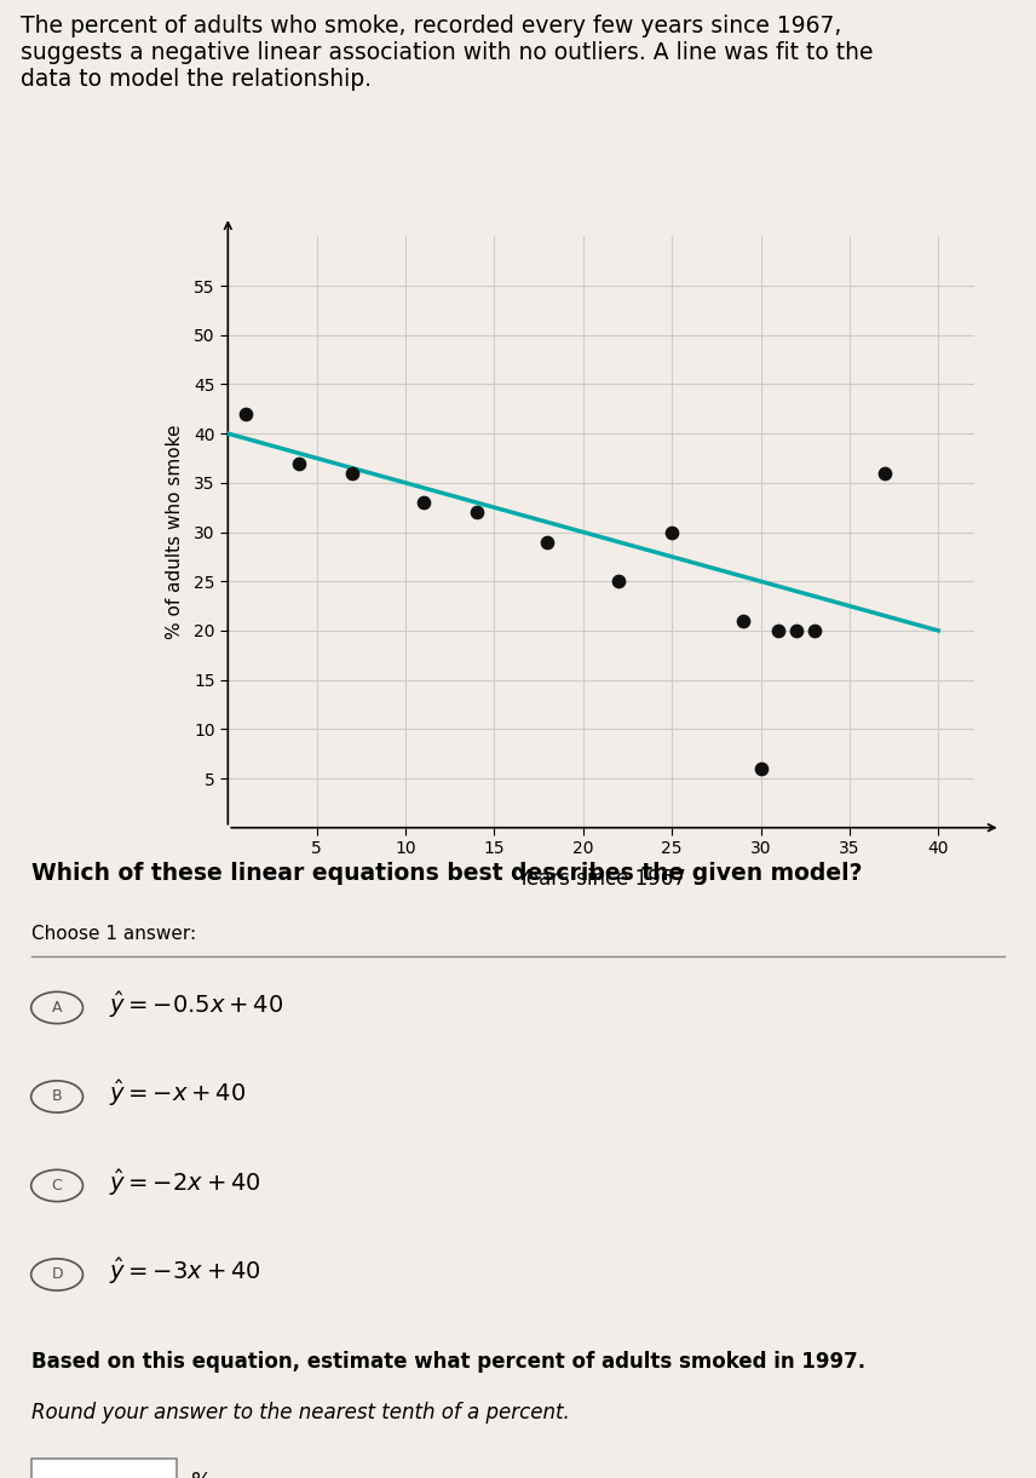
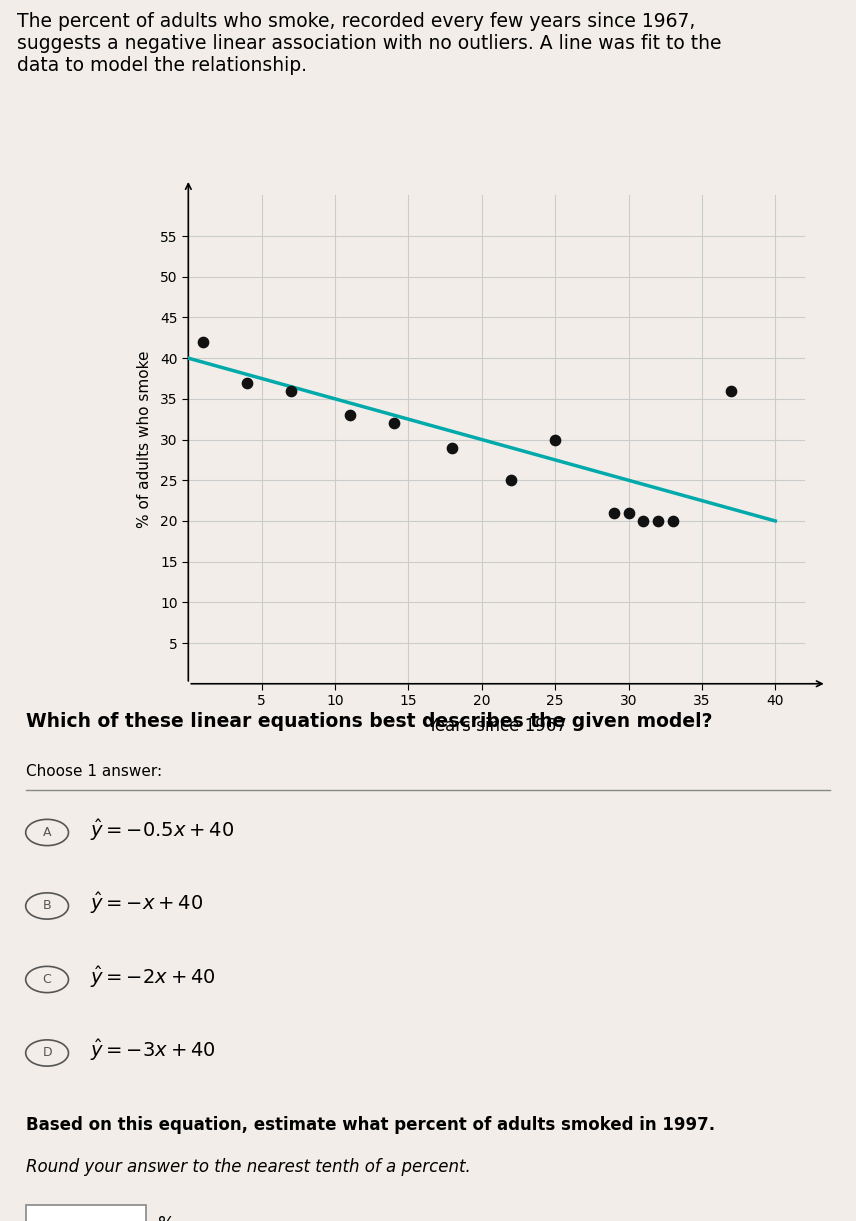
30: 6 -> 21
